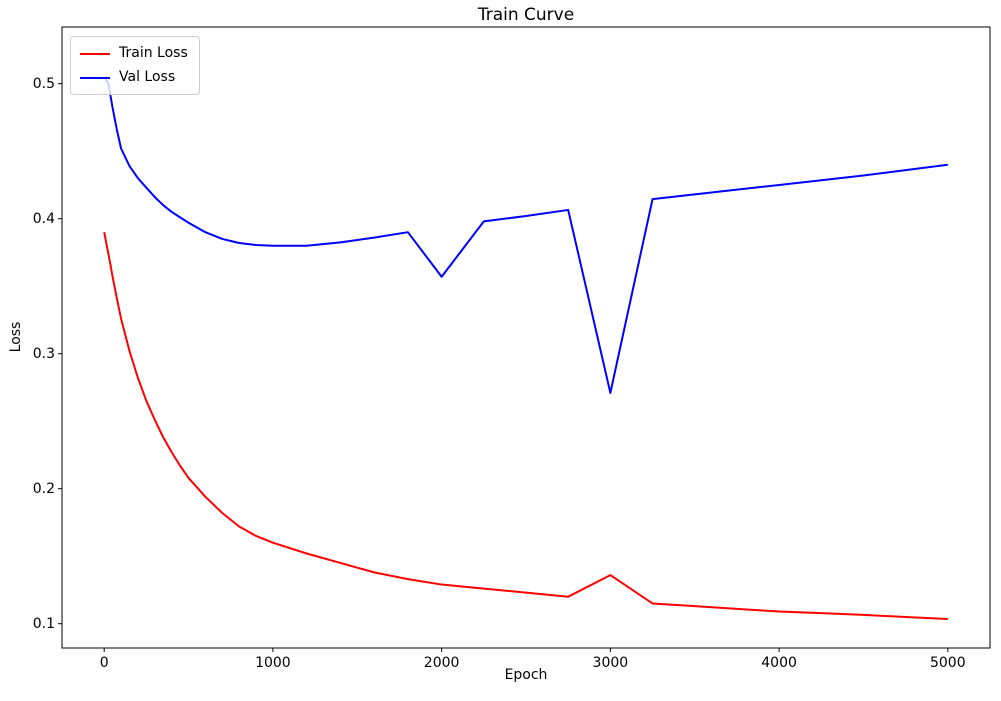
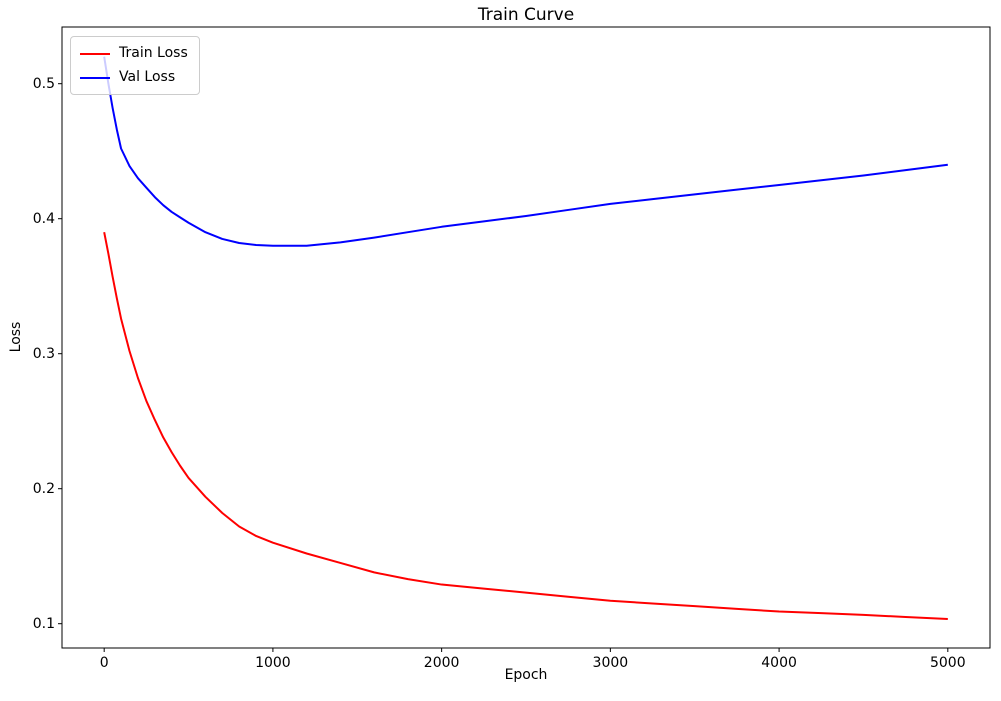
Val Loss/0: 0.505 -> 0.520
Val Loss/2000: 0.357 -> 0.394
Train Loss/3000: 0.136 -> 0.117
Val Loss/3000: 0.271 -> 0.411
